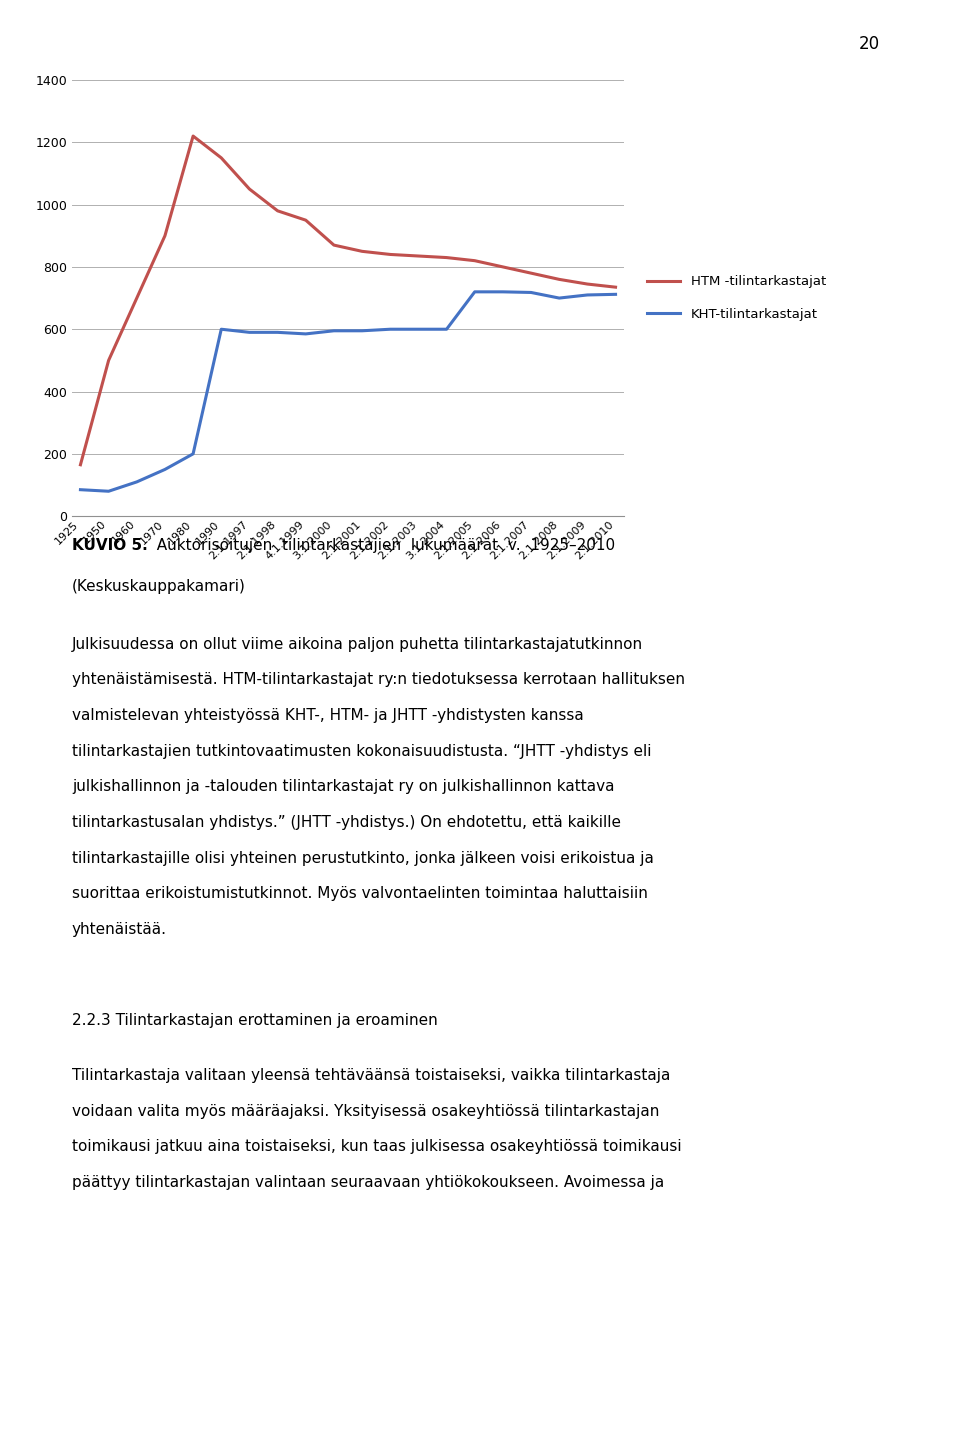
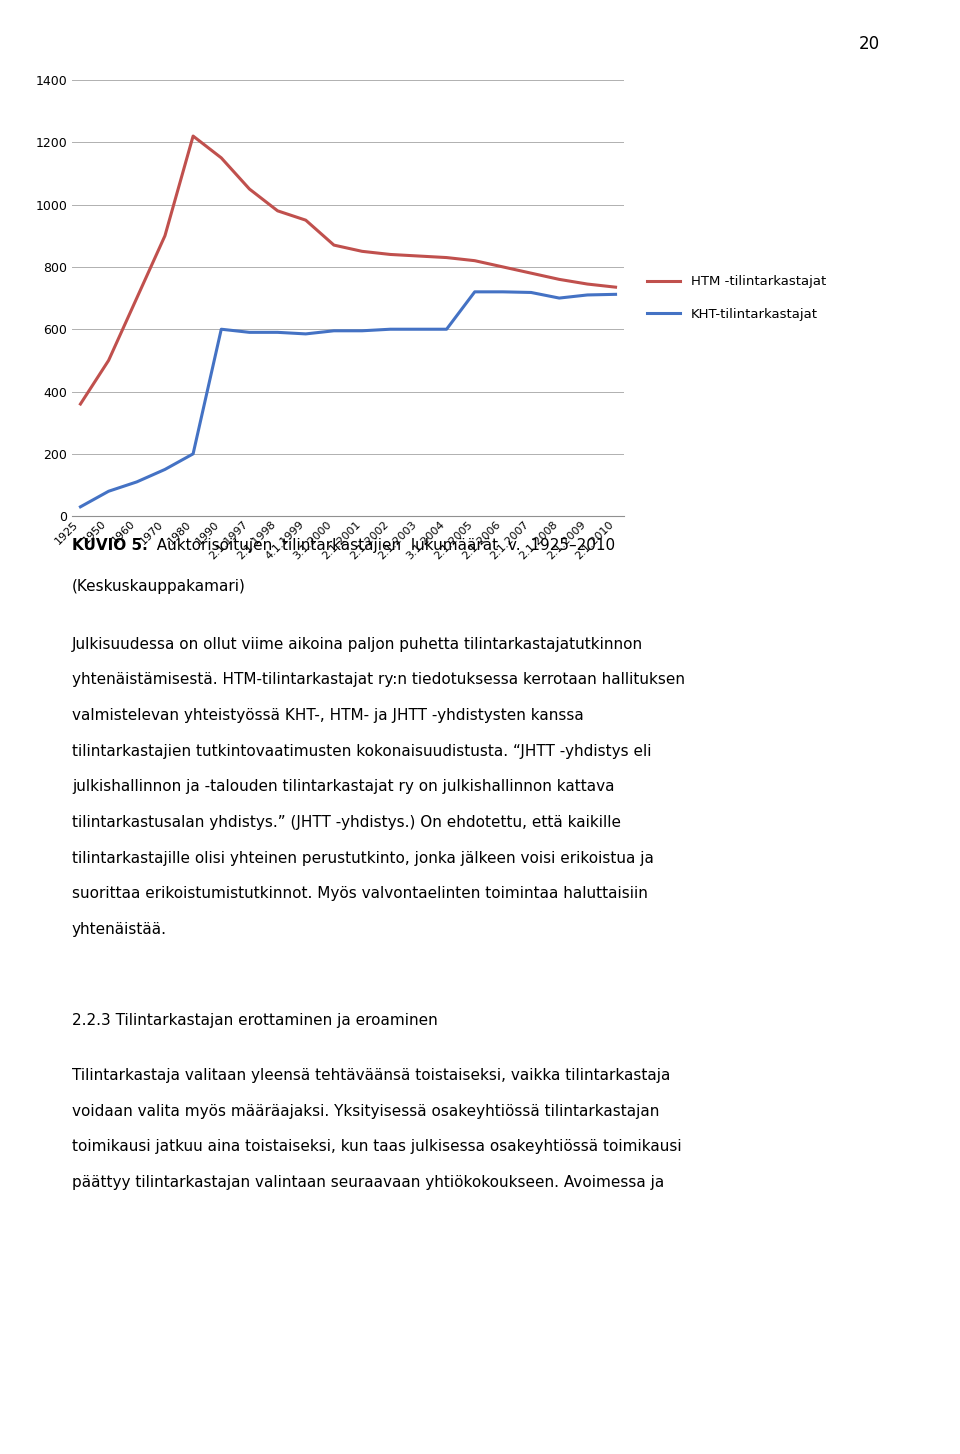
HTM -tilintarkastajat/1925: 165 -> 360
KHT-tilintarkastajat/1925: 85 -> 30
